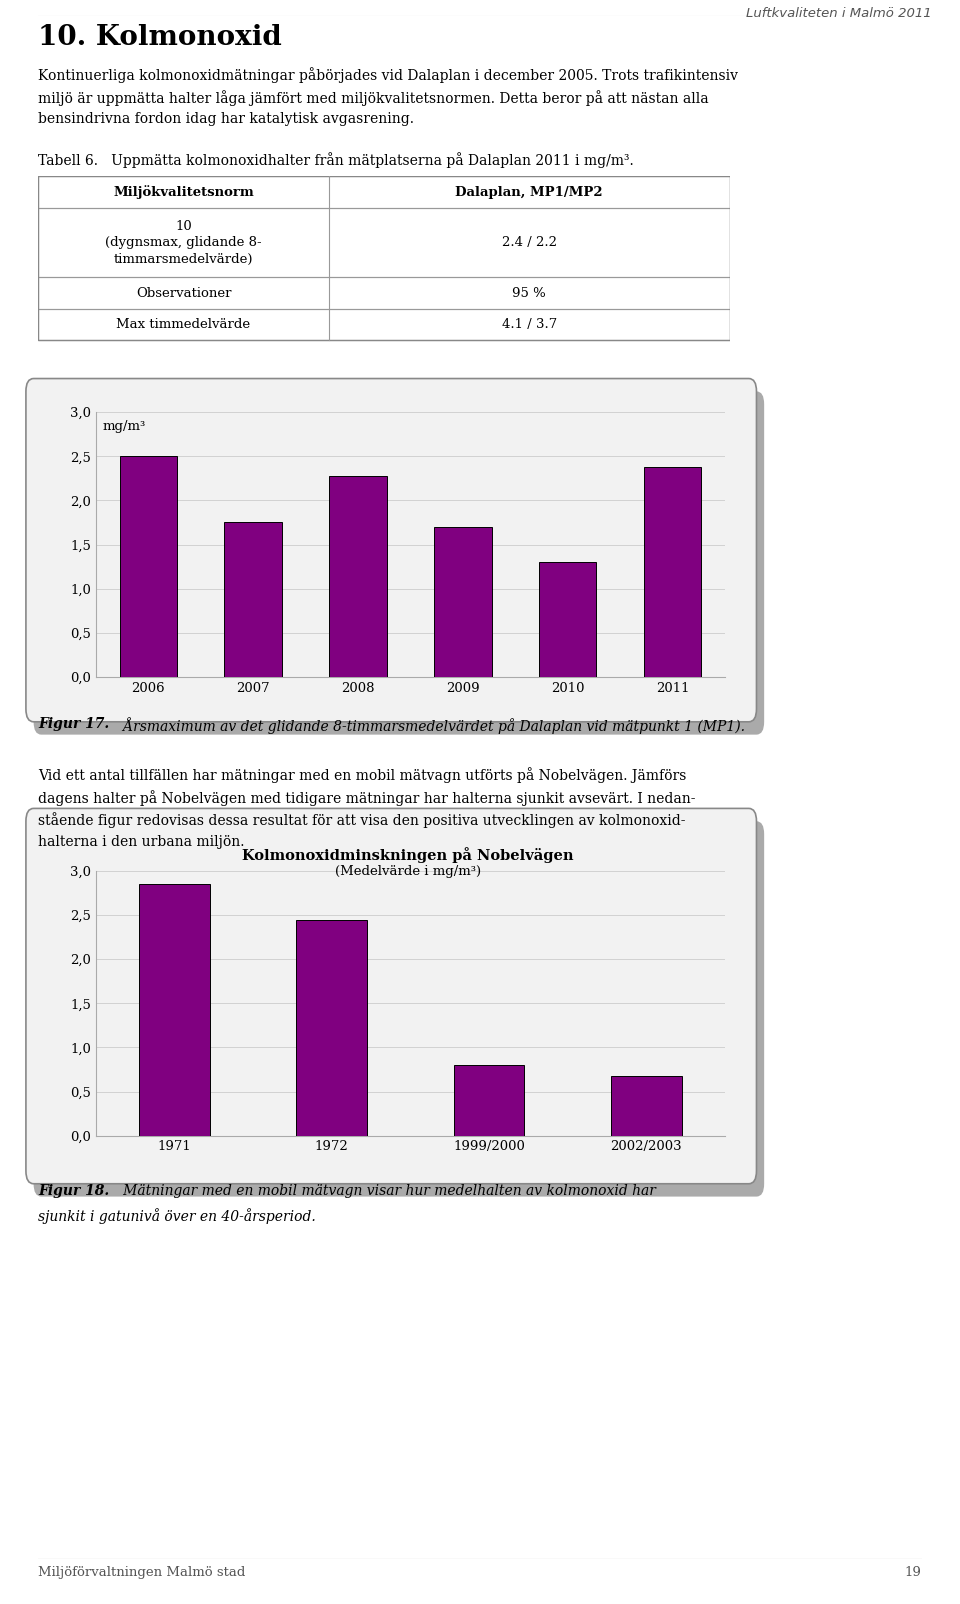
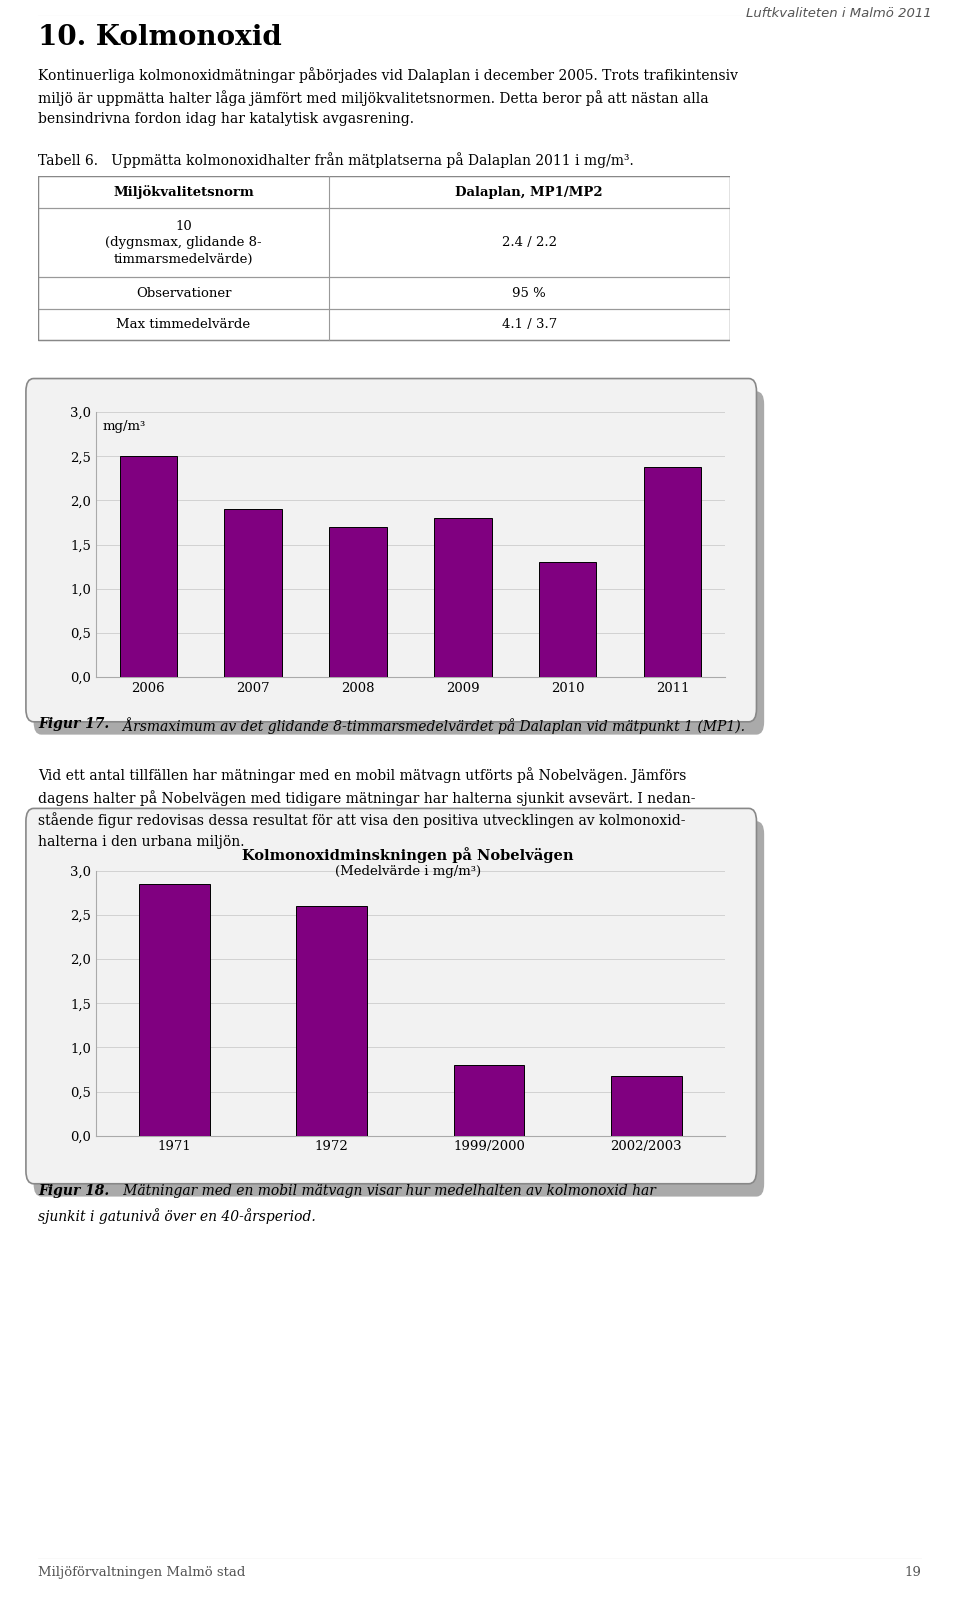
2007: 1,76 -> 1,90
2008: 2,28 -> 1,70
2009: 1,70 -> 1,80
1972: 2,44 -> 2,60
